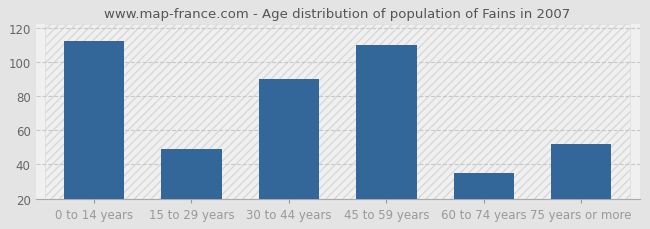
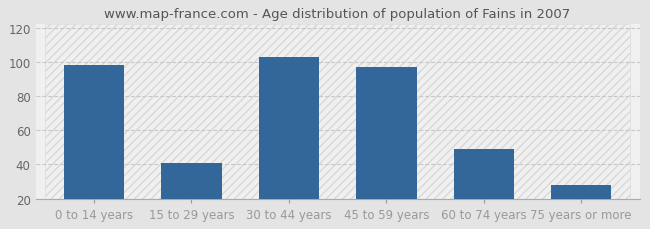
0 to 14 years: 112 -> 98
15 to 29 years: 49 -> 41
30 to 44 years: 90 -> 103
45 to 59 years: 110 -> 97
60 to 74 years: 35 -> 49
75 years or more: 52 -> 28
